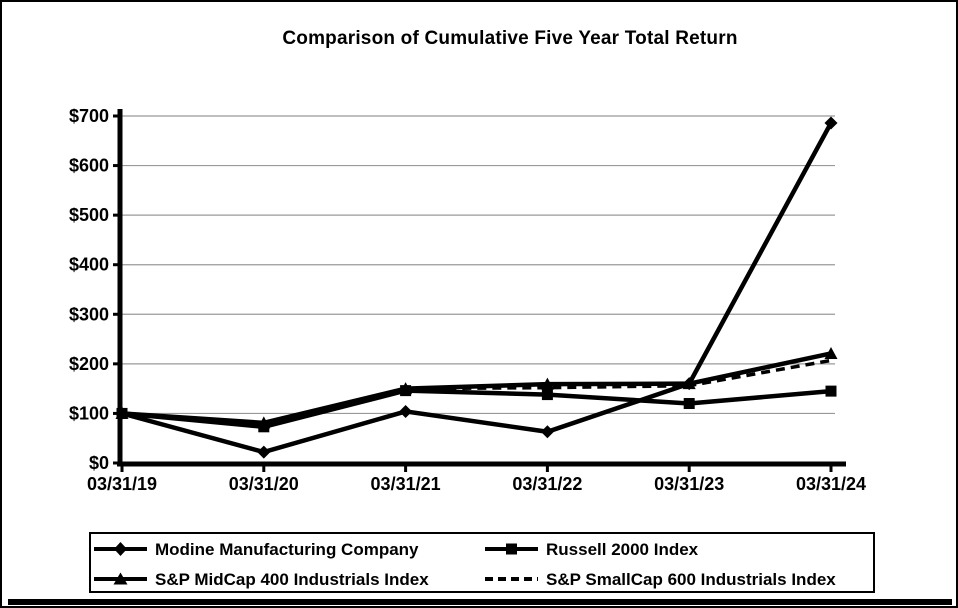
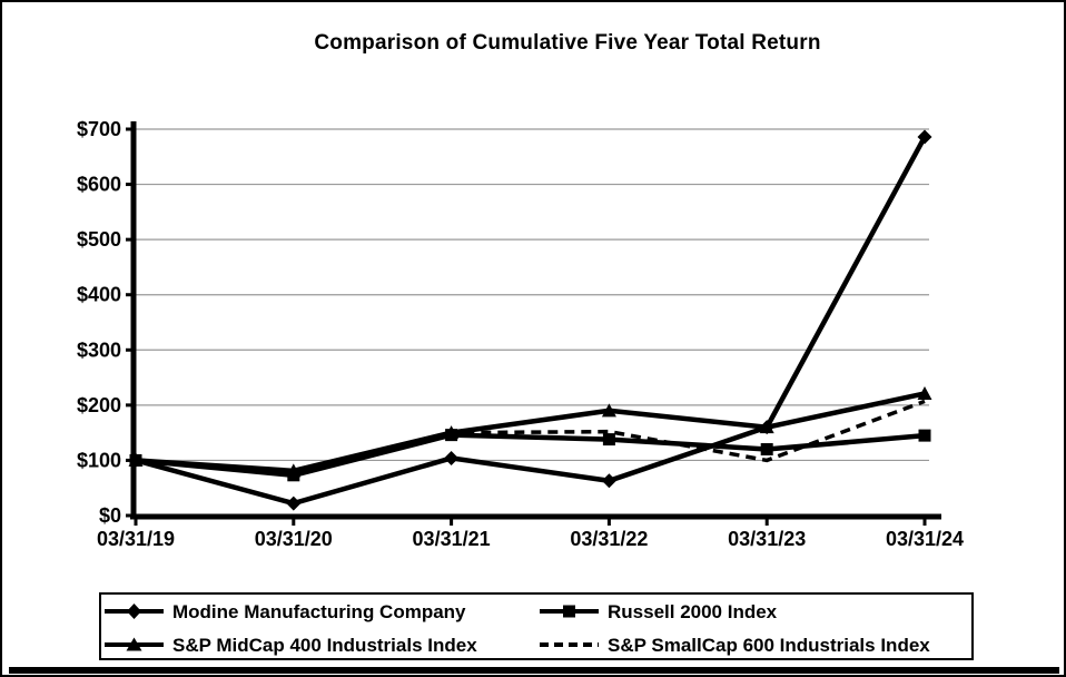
S&P MidCap 400 Industrials Index/03/31/22: $160 -> $190
S&P SmallCap 600 Industrials Index/03/31/23: $160 -> $100
